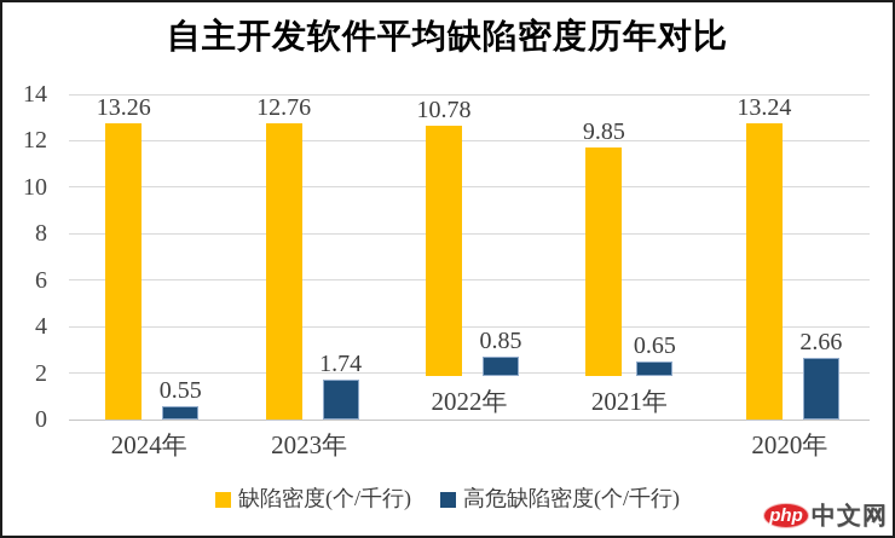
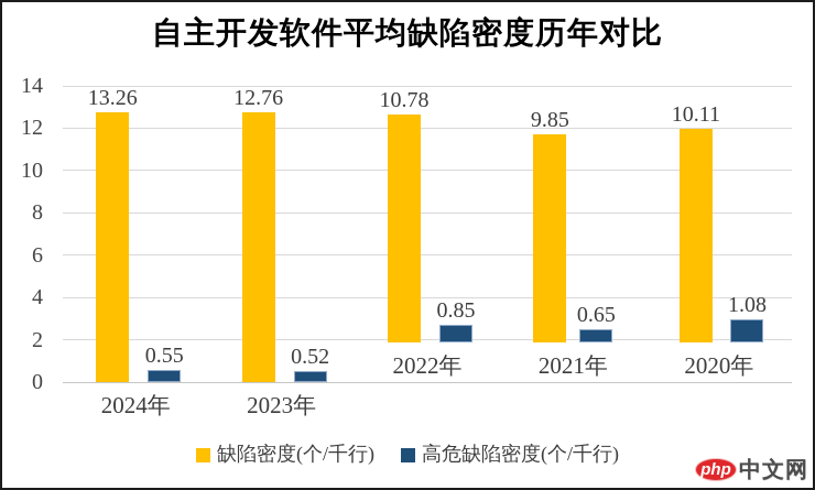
高危缺陷密度(个/千行)/2023年: 1.74 -> 0.52
缺陷密度(个/千行)/2020年: 13.24 -> 10.11
高危缺陷密度(个/千行)/2020年: 2.66 -> 1.08
